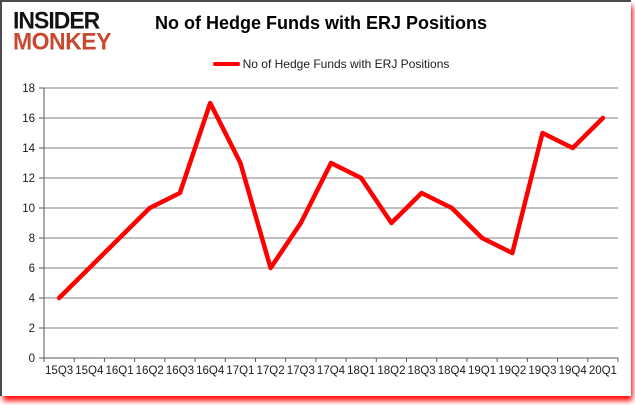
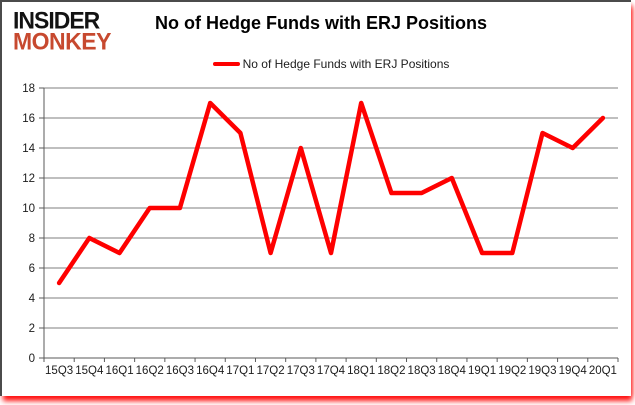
15Q3: 4 -> 5
15Q4: 6 -> 8
16Q1: 8 -> 7
16Q3: 11 -> 10
17Q1: 13 -> 15
17Q2: 6 -> 7
17Q3: 9 -> 14
17Q4: 13 -> 7
18Q1: 12 -> 17
18Q2: 9 -> 11
18Q4: 10 -> 12
19Q1: 8 -> 7
